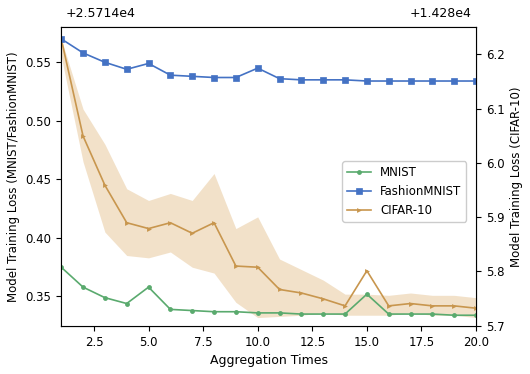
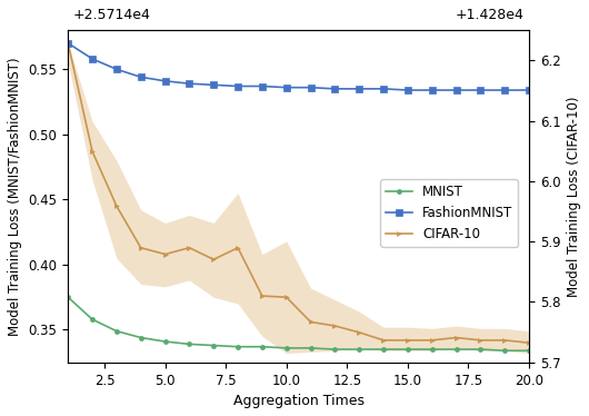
MNIST/5.0: 0.358 -> 0.341
FashionMNIST/5.0: 0.549 -> 0.541
FashionMNIST/10.0: 0.545 -> 0.536
MNIST/15.0: 0.352 -> 0.335
CIFAR-10/15.0: 0.372 -> 0.342
